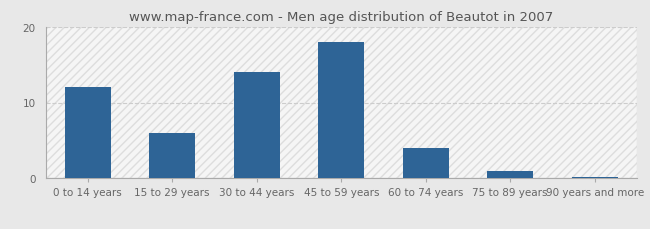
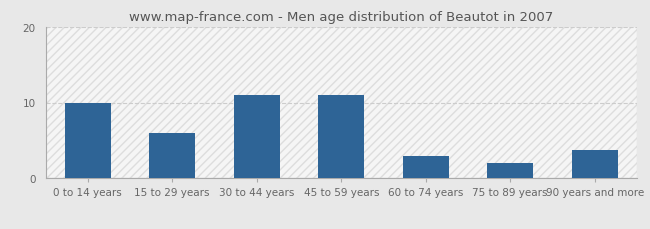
0 to 14 years: 12.0 -> 10.0
30 to 44 years: 14.0 -> 11.0
45 to 59 years: 18.0 -> 11.0
60 to 74 years: 4.0 -> 3.0
75 to 89 years: 1.0 -> 2.0
90 years and more: 0.2 -> 3.8
